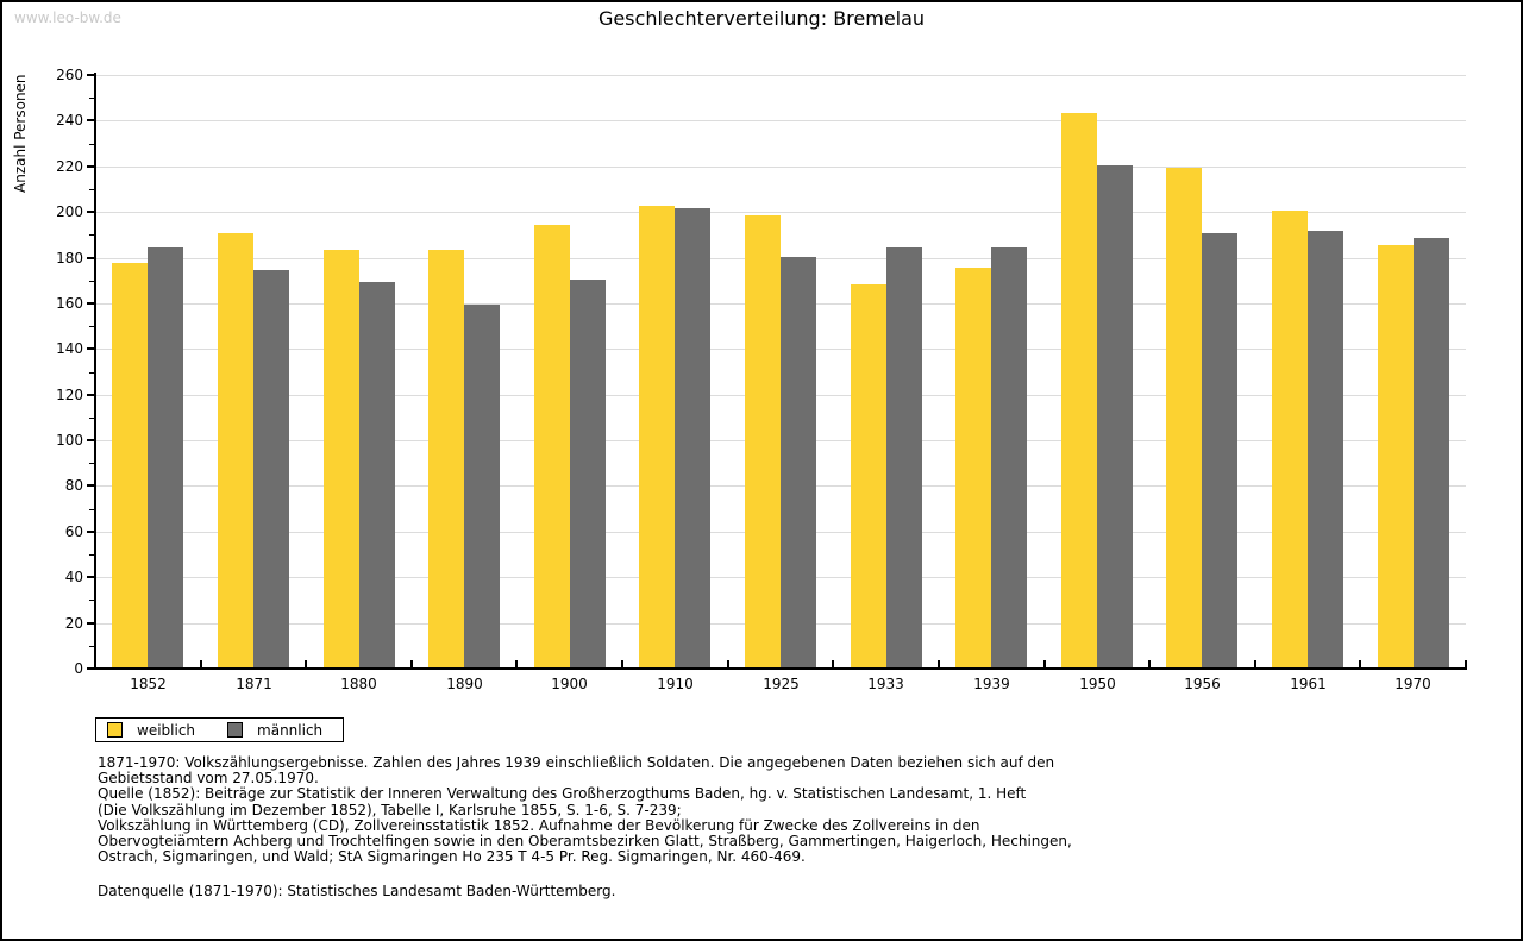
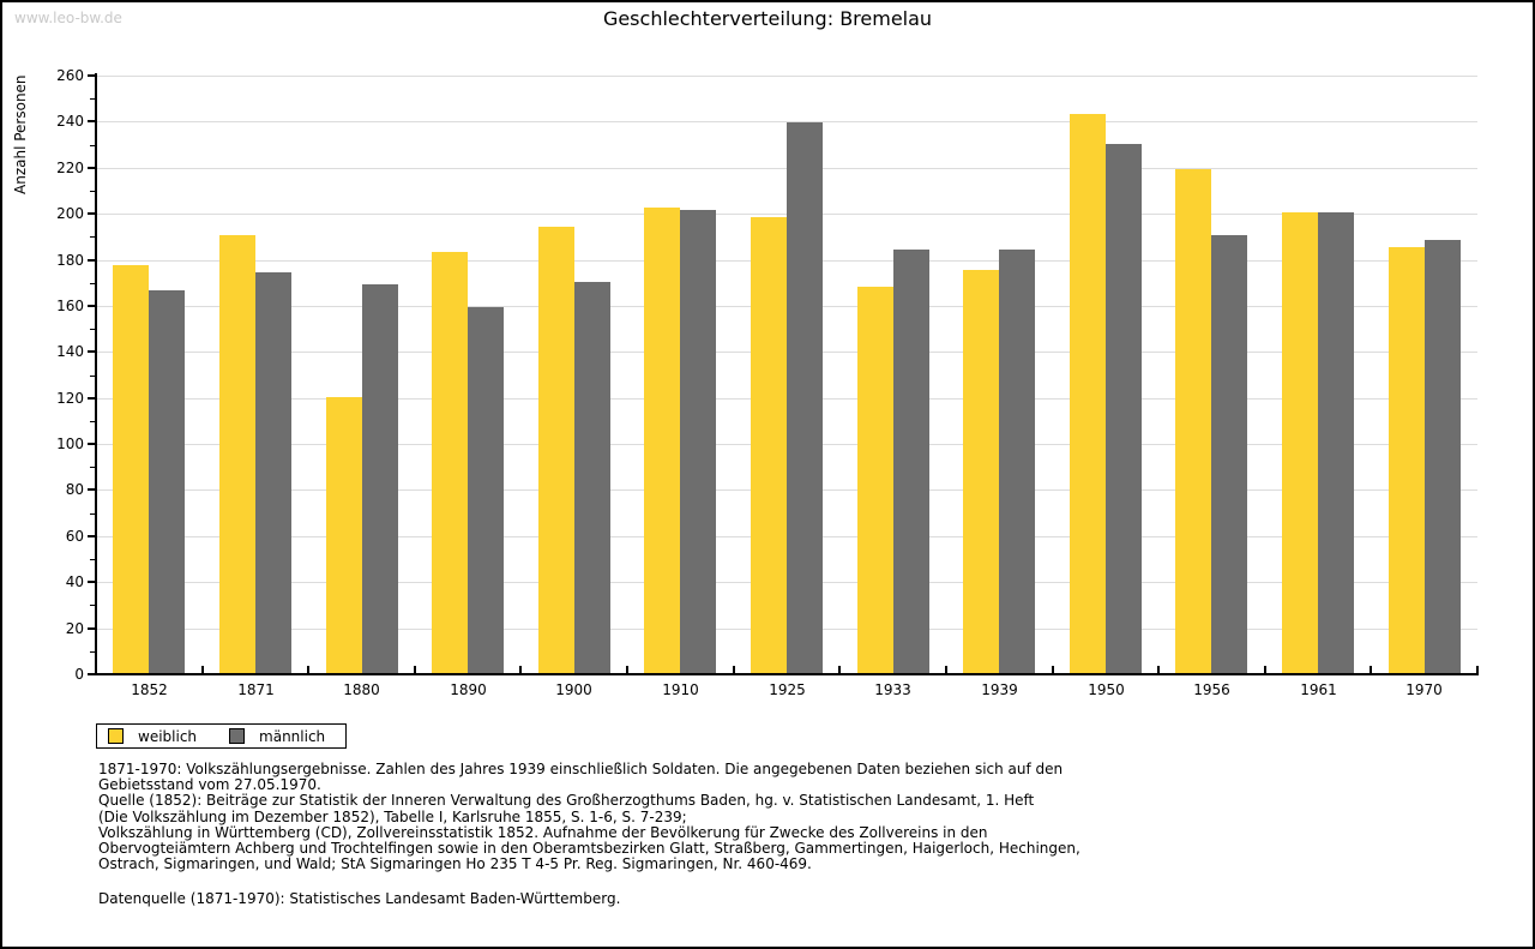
männlich/1852: 184 -> 166
weiblich/1880: 183 -> 120
männlich/1925: 180 -> 239
männlich/1950: 220 -> 230
männlich/1961: 191 -> 200
